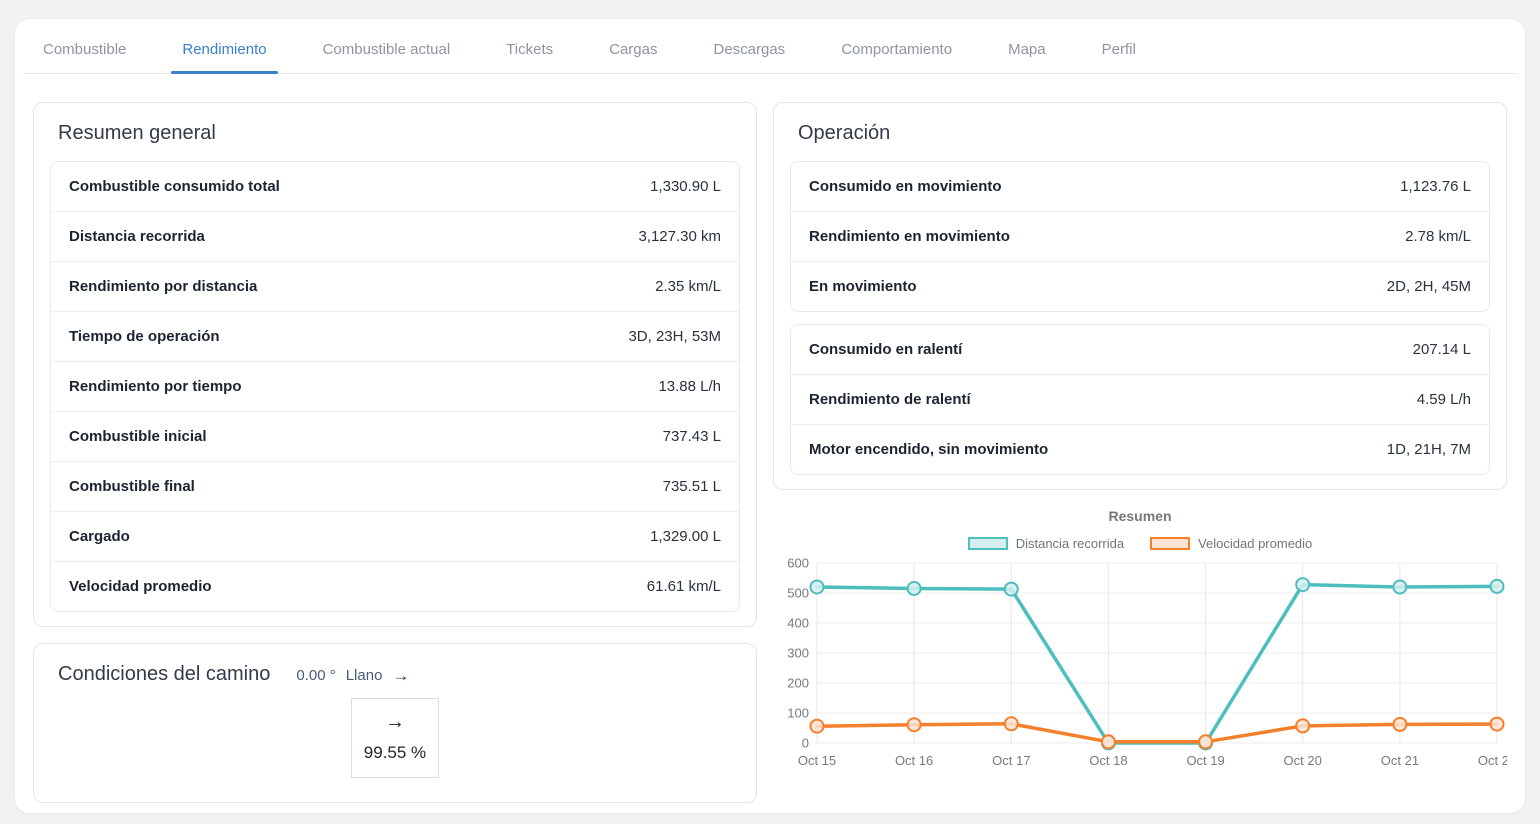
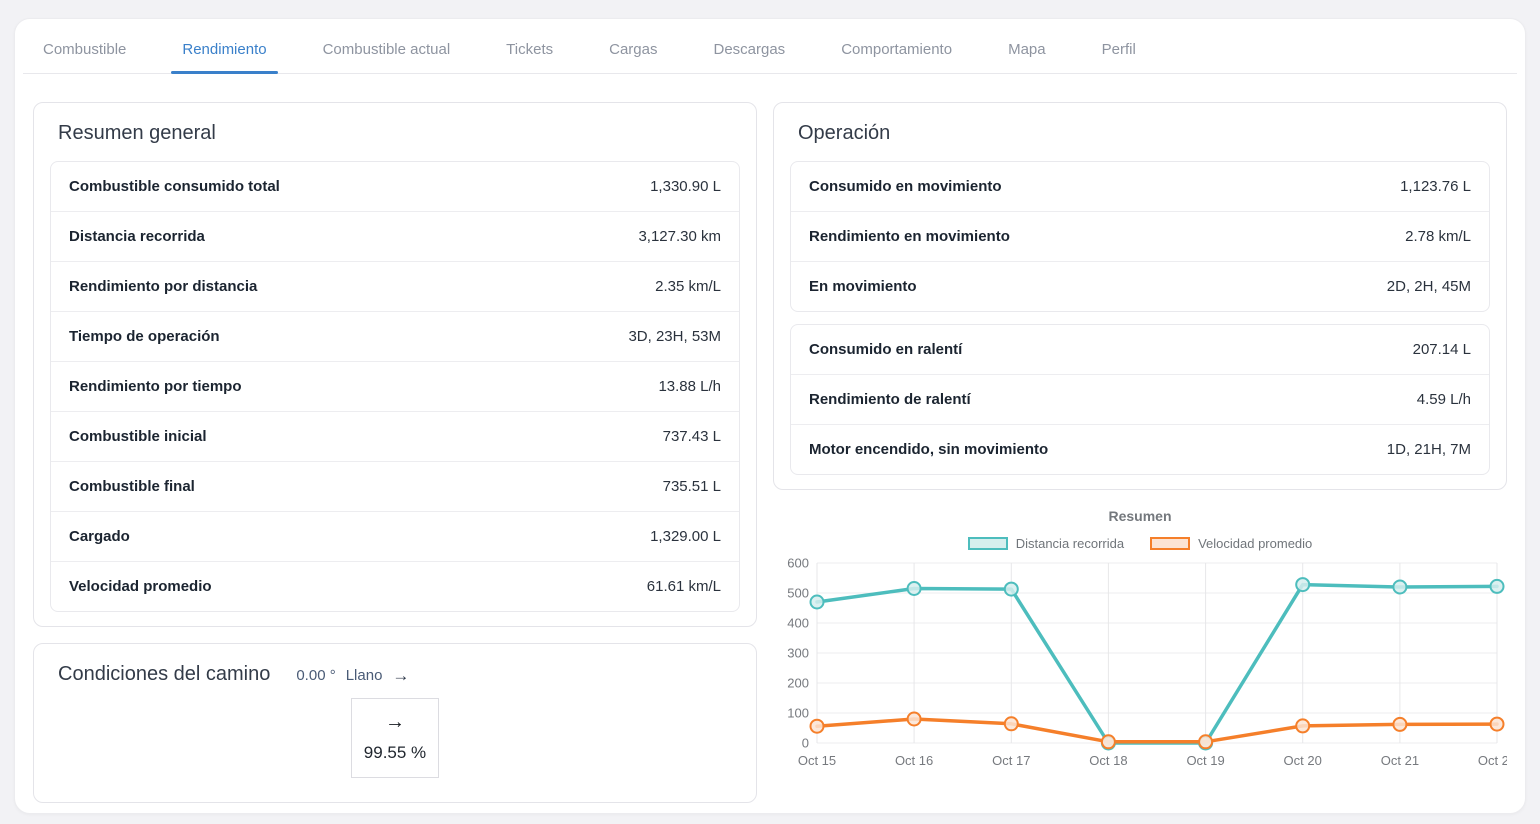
Distancia recorrida/Oct 15: 520 -> 470
Velocidad promedio/Oct 16: 60 -> 80
